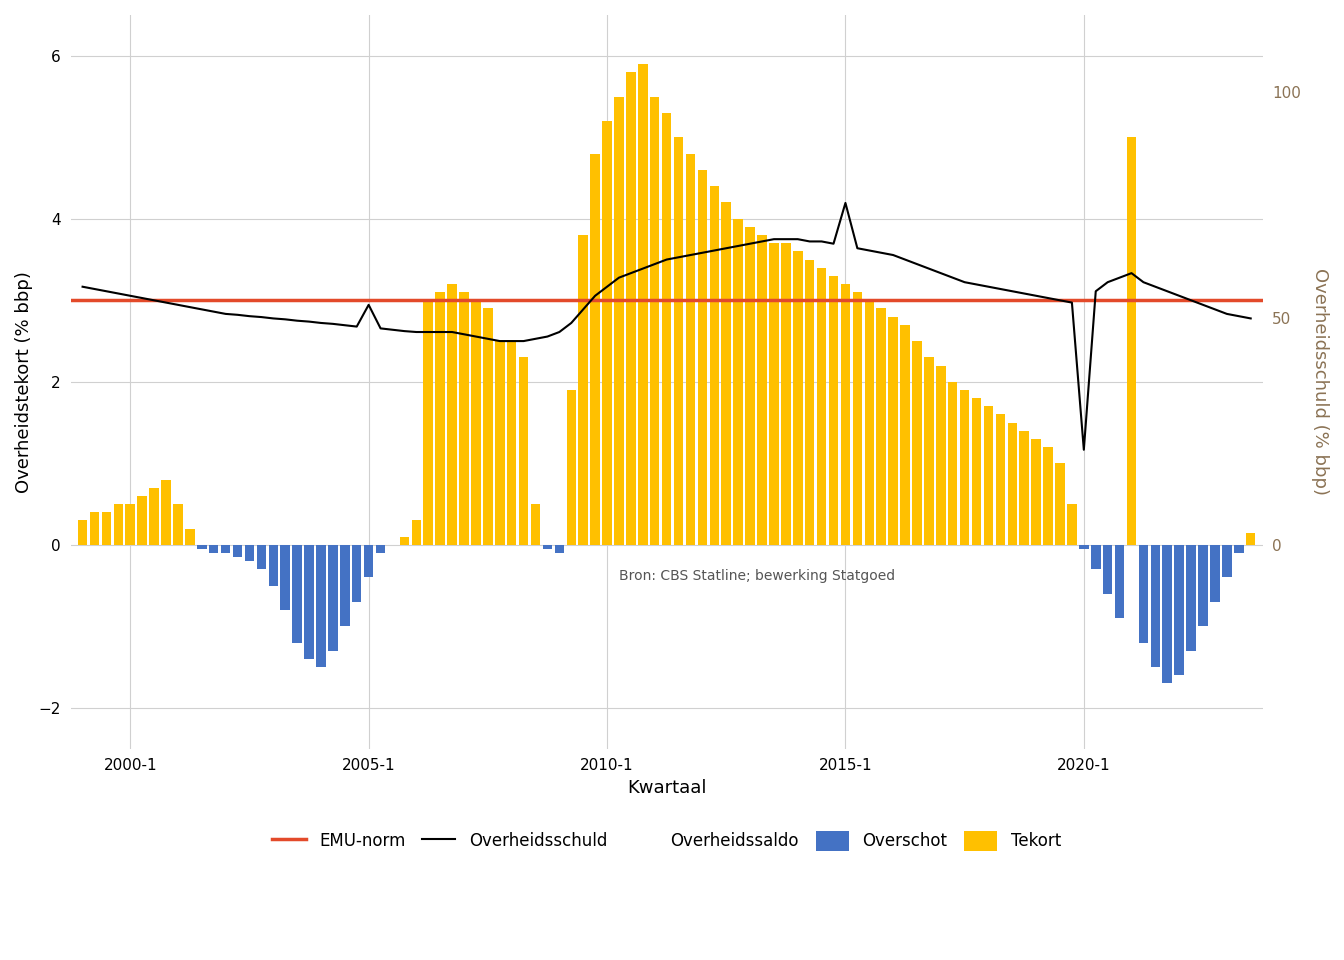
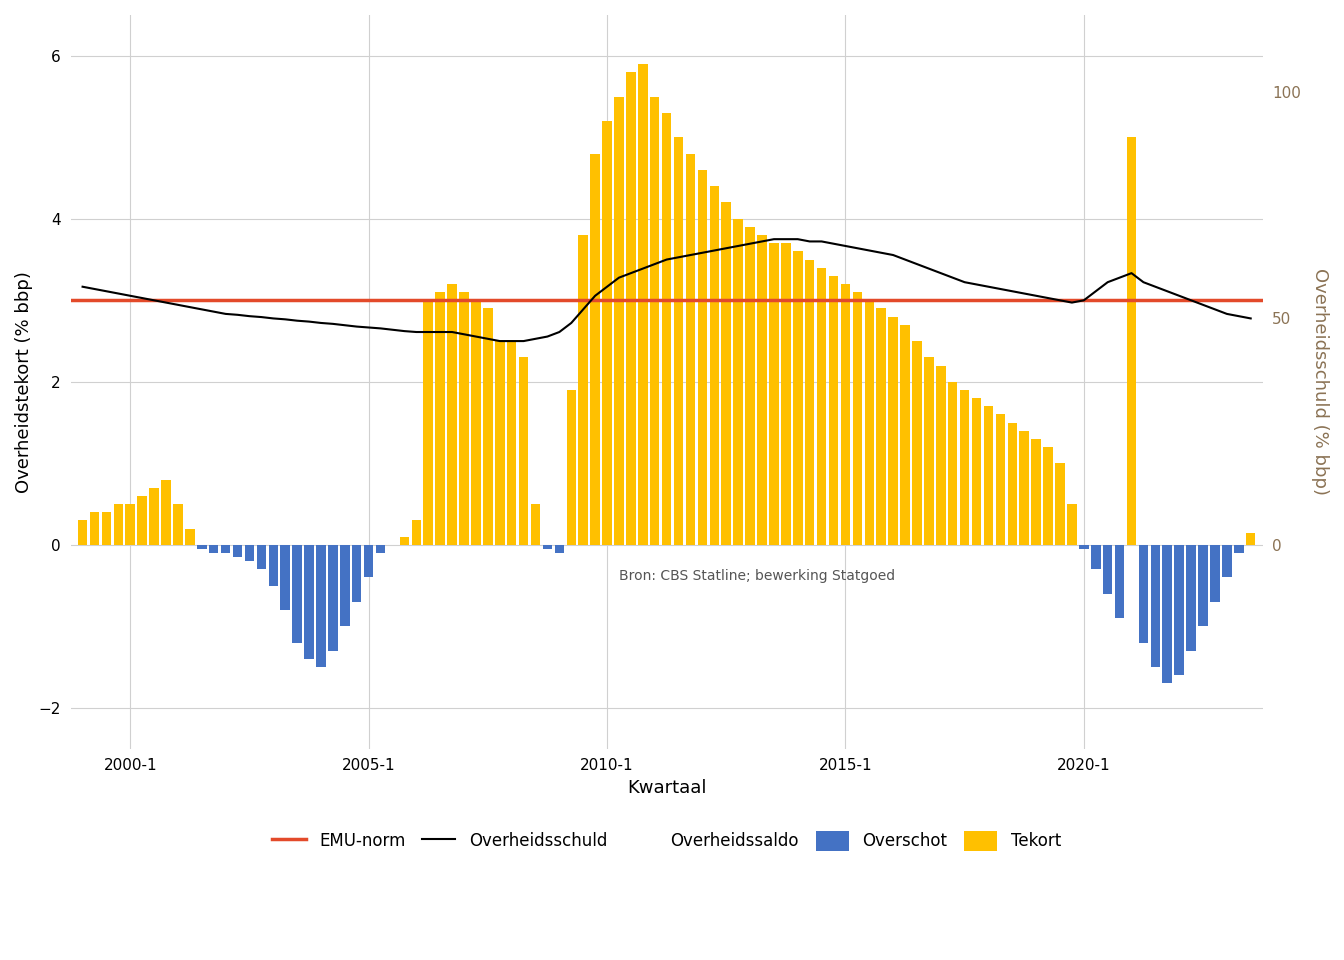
Overheidsschuld/2005-1: 53.0 -> 48.0
Overheidsschuld/2015-1: 75.5 -> 66.0
Overheidsschuld/2020-1: 21.0 -> 54.0
